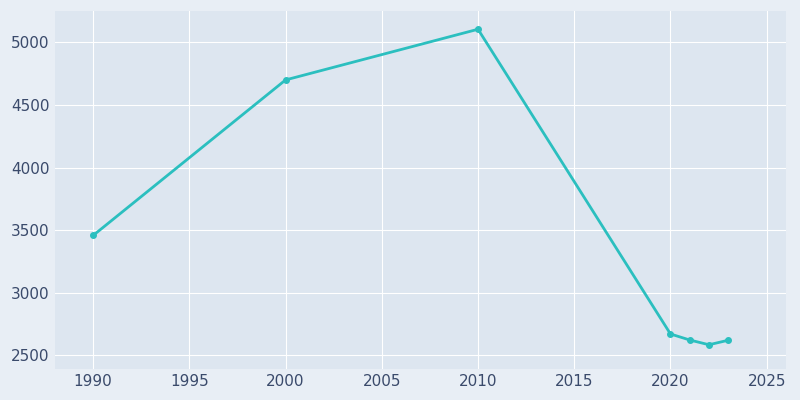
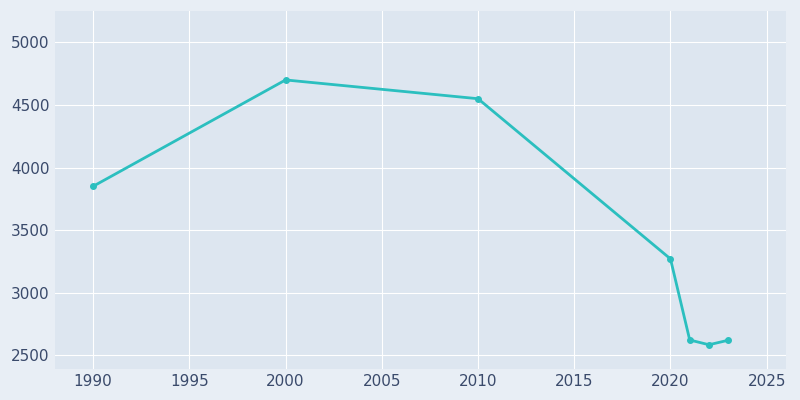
1990: 3460 -> 3850
2010: 5100 -> 4550
2020: 2670 -> 3270
